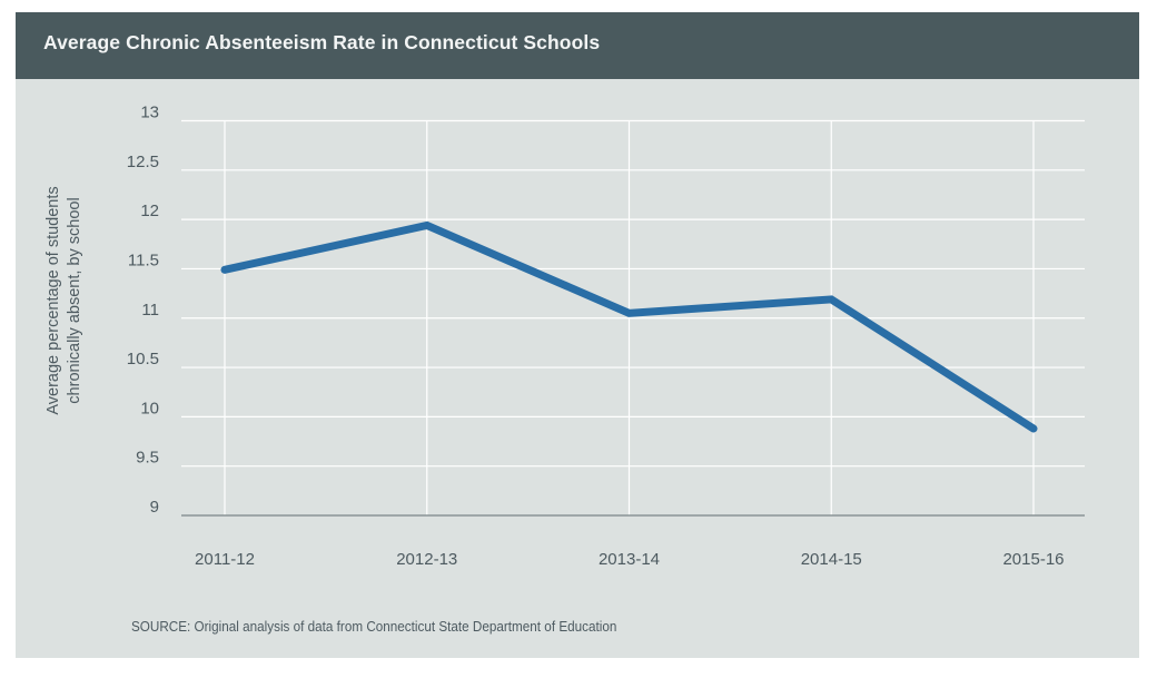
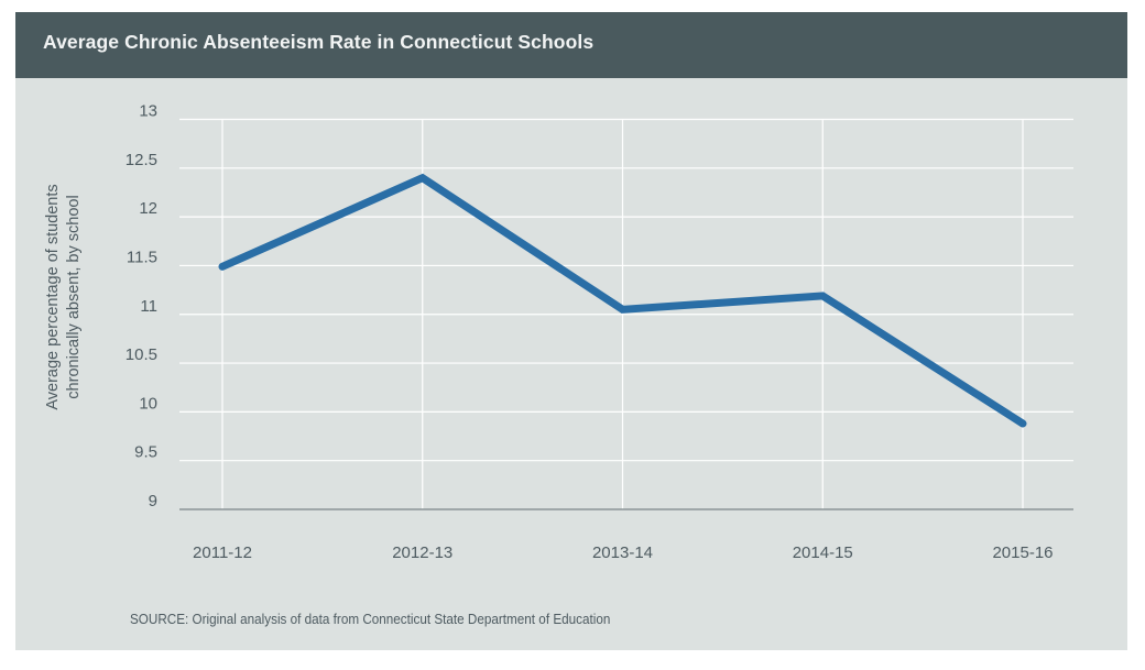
2012-13: 11.9 -> 12.4
